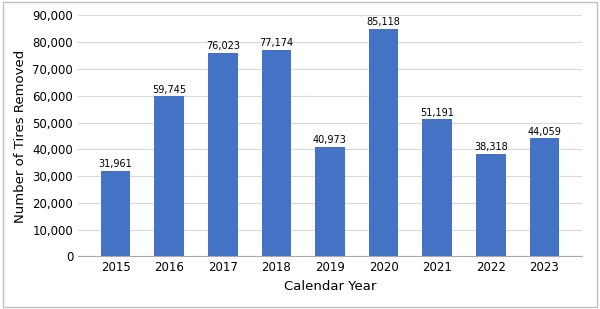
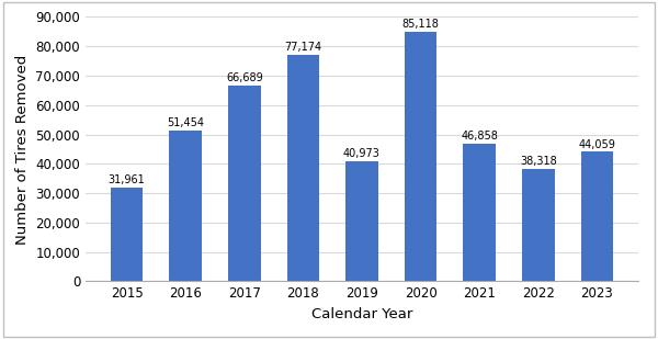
2016: 59,745 -> 51,454
2017: 76,023 -> 66,689
2021: 51,191 -> 46,858
